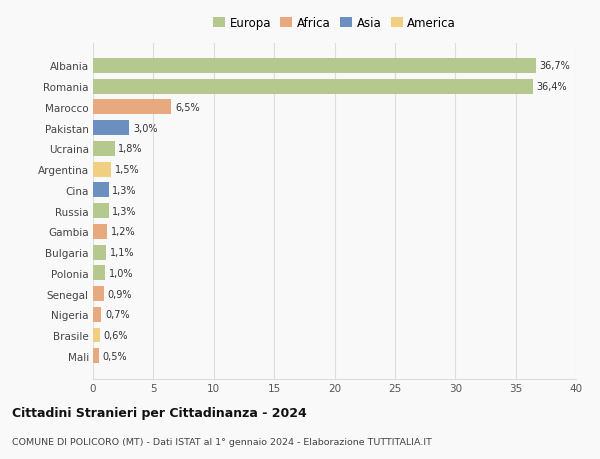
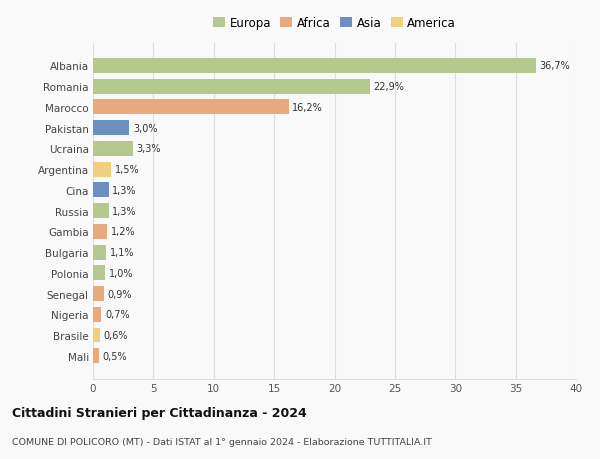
Romania: 36,4% -> 22,9%
Marocco: 6,5% -> 16,2%
Ucraina: 1,8% -> 3,3%
